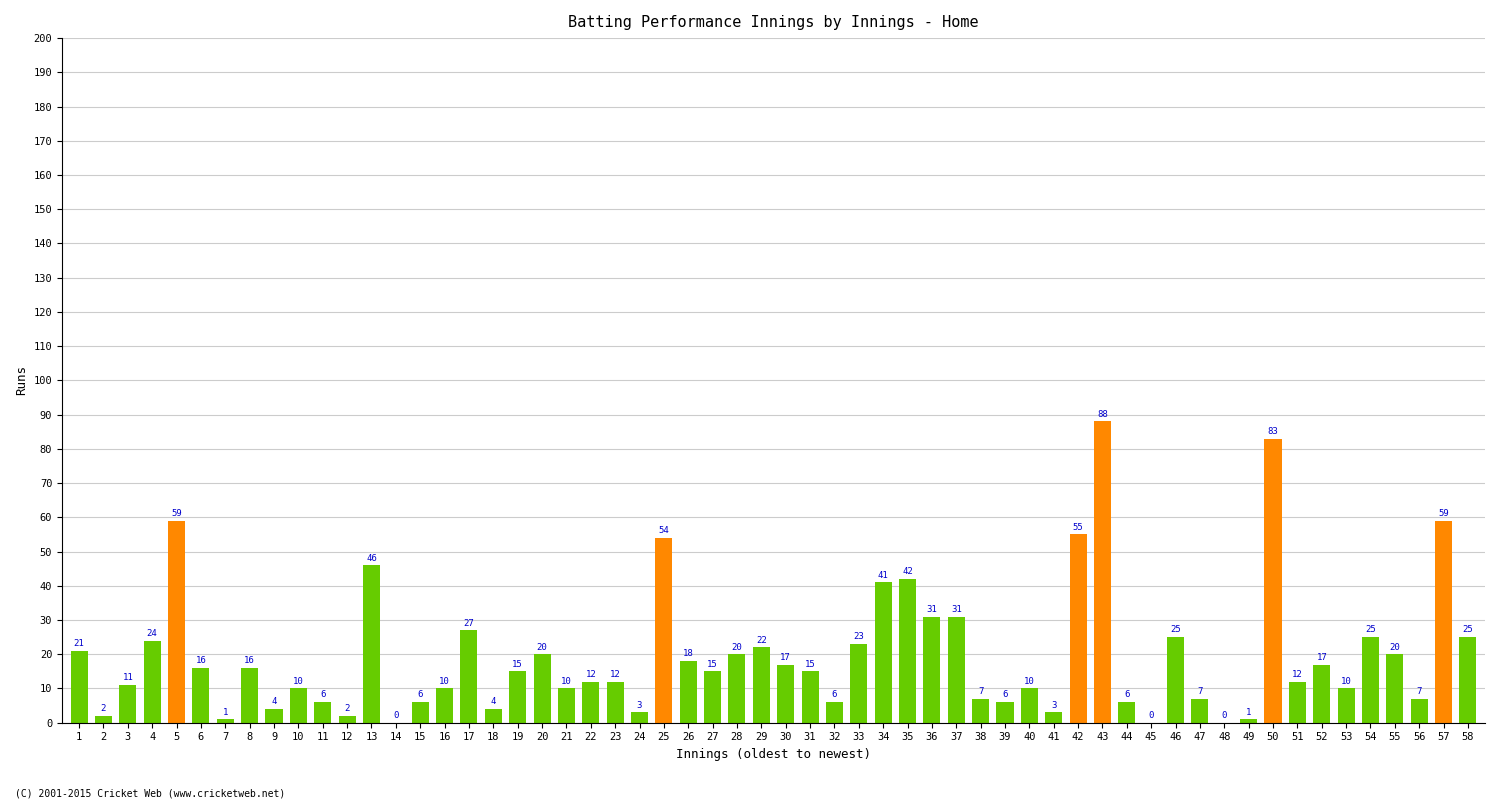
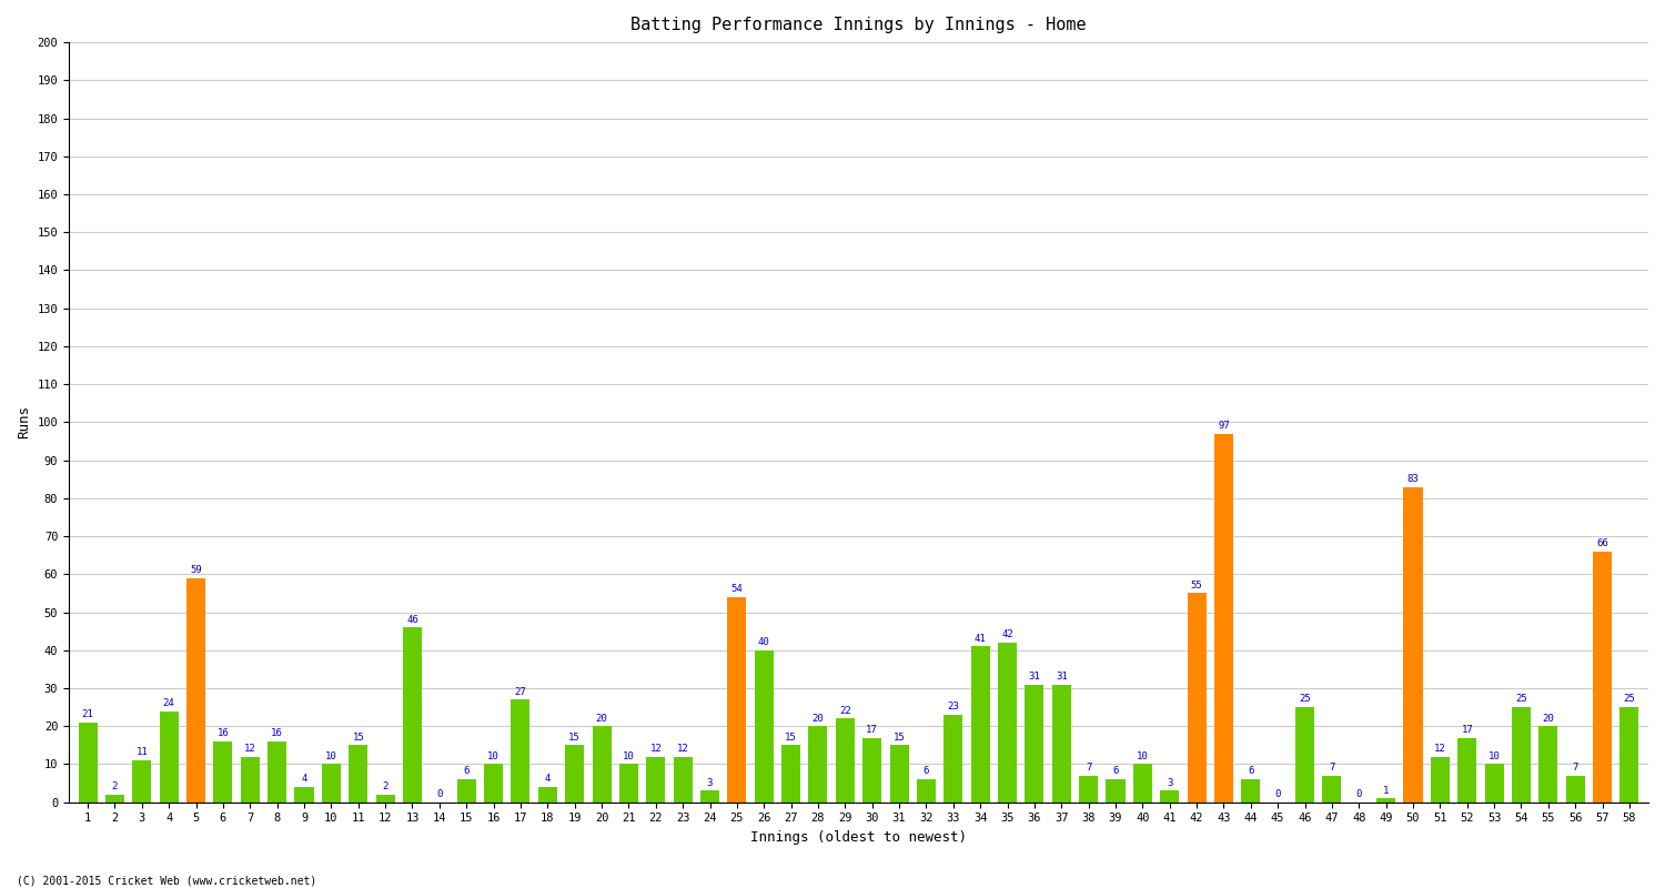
7: 1 -> 12
11: 6 -> 15
26: 18 -> 40
43: 88 -> 97
57: 59 -> 66
